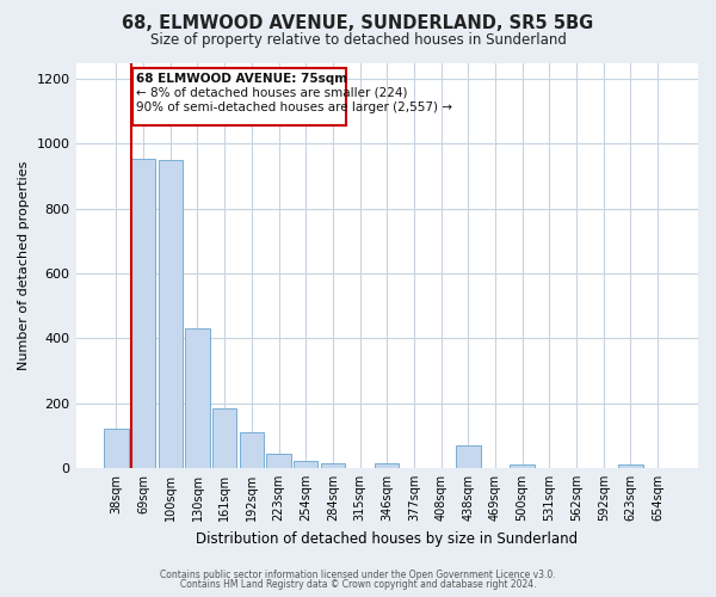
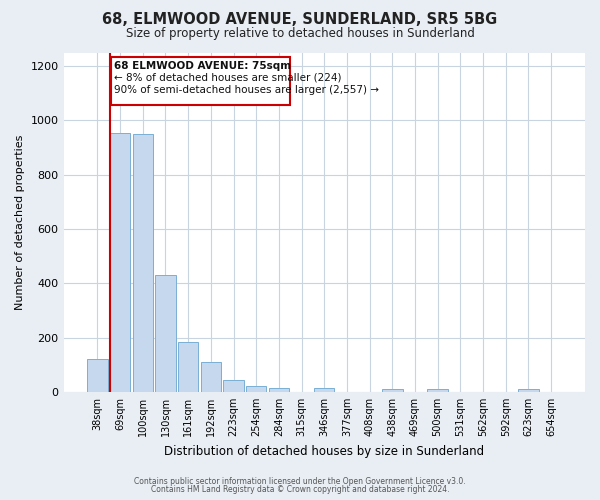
438sqm: 70 -> 10
